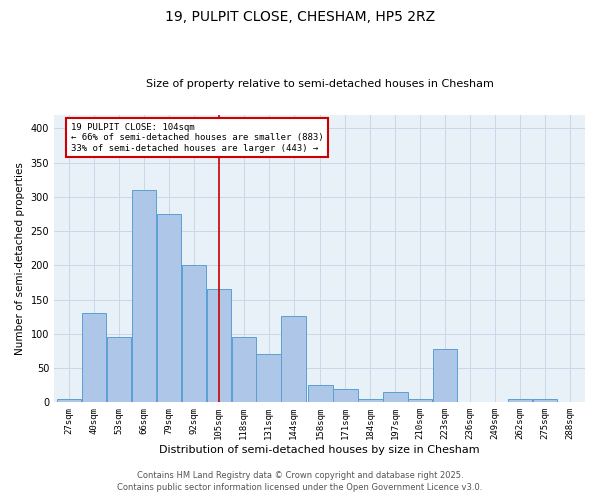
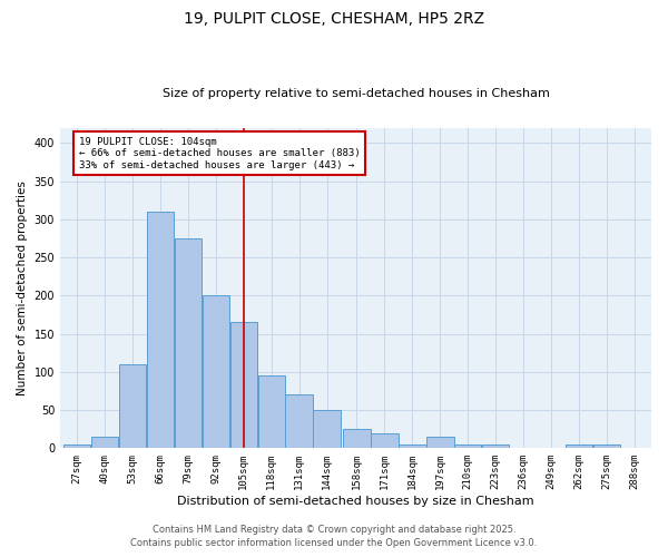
40sqm: 130 -> 15
53sqm: 96 -> 110
144sqm: 126 -> 50
223sqm: 78 -> 5
